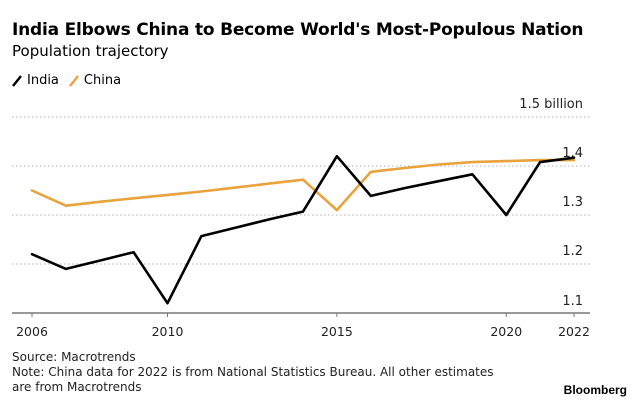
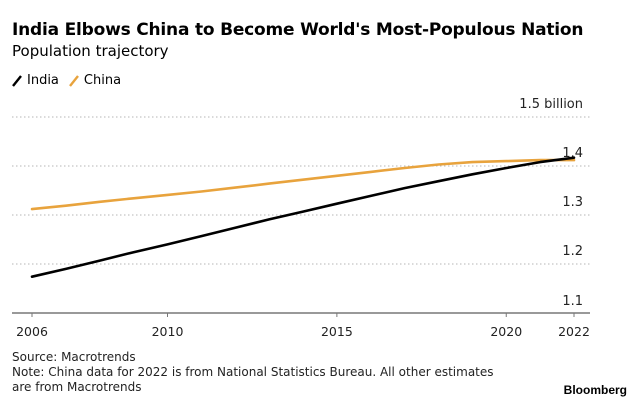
India/2006: 1.22 -> 1.17
China/2006: 1.35 -> 1.31
India/2010: 1.12 -> 1.24
India/2015: 1.42 -> 1.32
China/2015: 1.31 -> 1.38
India/2020: 1.30 -> 1.40
